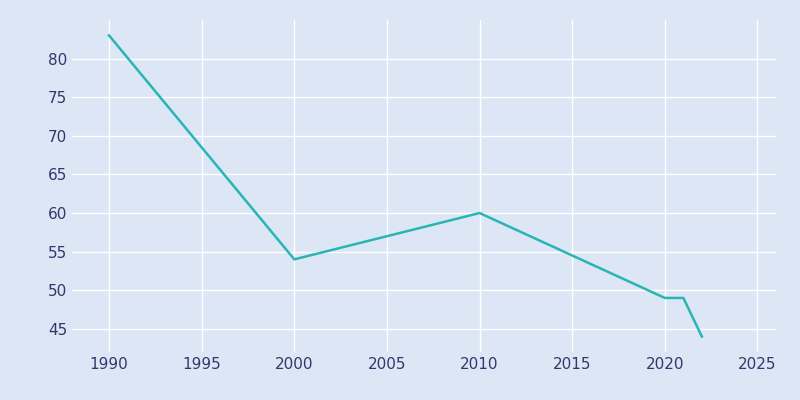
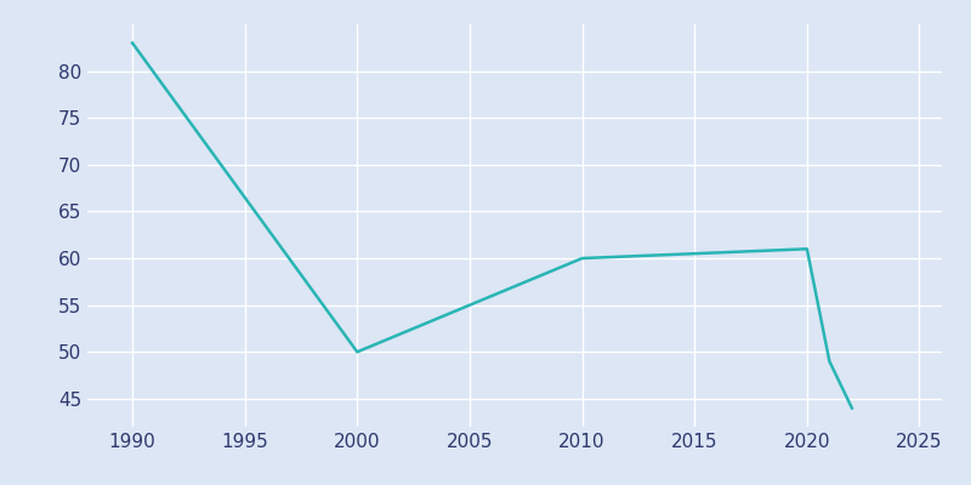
2000: 54 -> 50
2020: 49 -> 61
